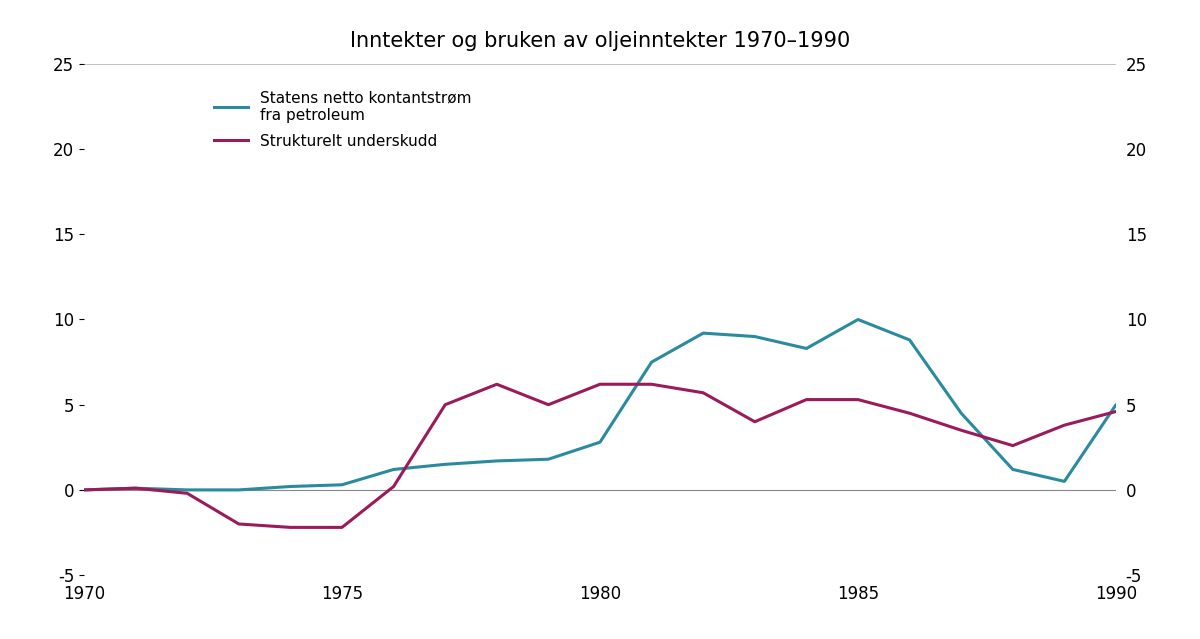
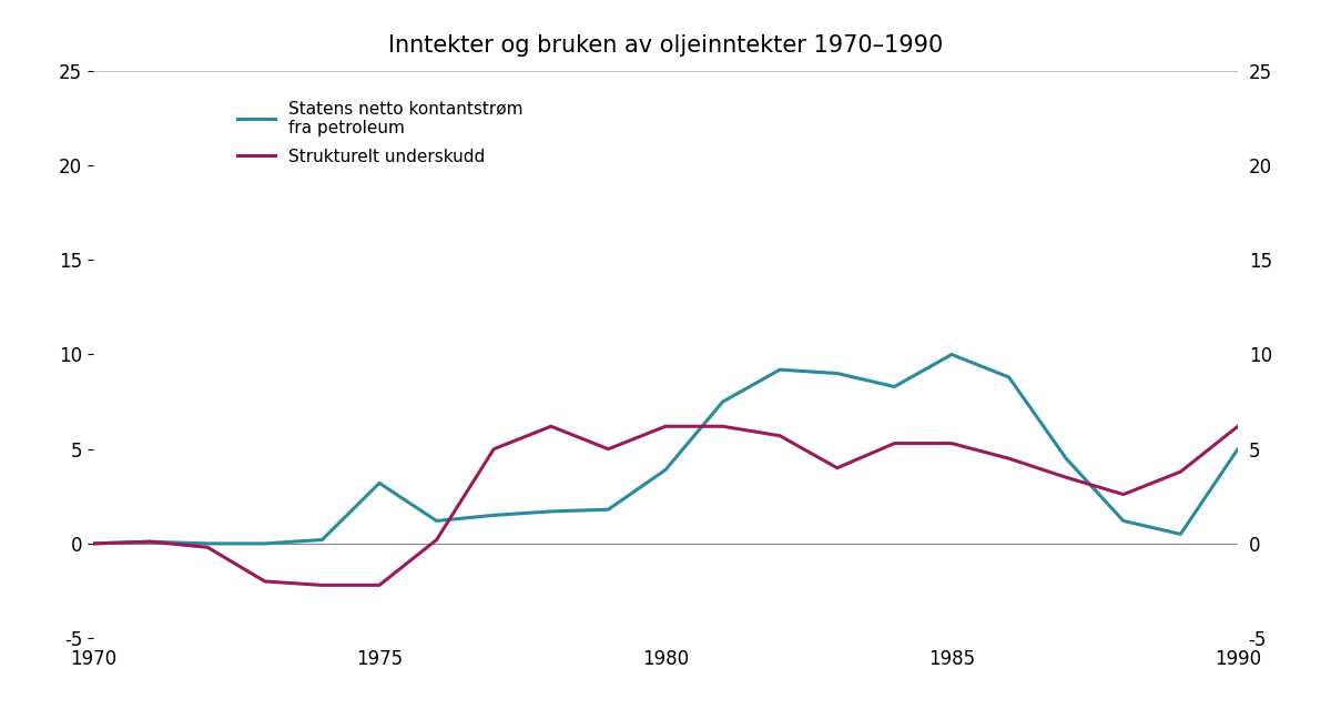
Statens netto kontantstrøm fra petroleum/1975: 0.3 -> 3.2
Statens netto kontantstrøm fra petroleum/1980: 2.8 -> 3.9
Strukturelt underskudd/1990: 4.6 -> 6.2
